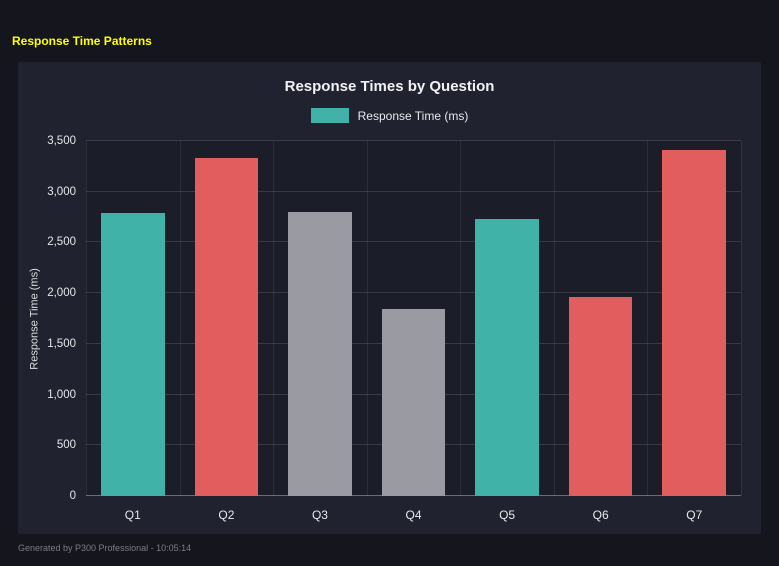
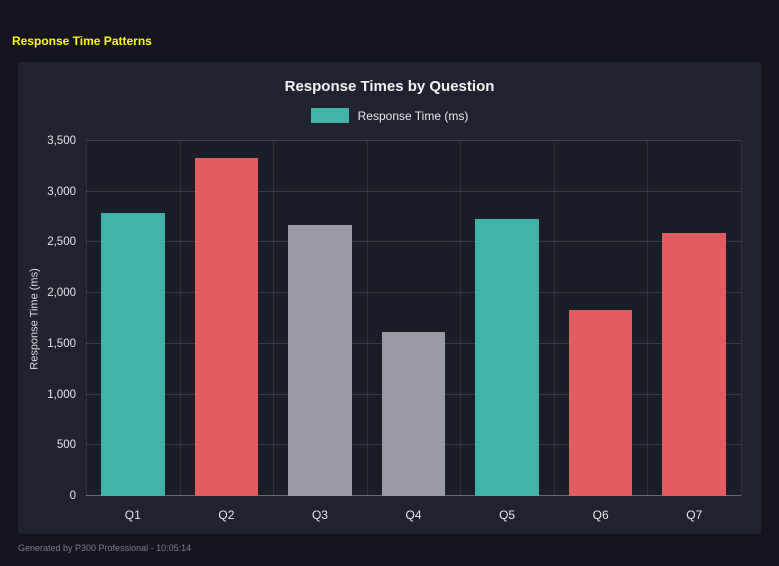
Q3: 2800 -> 2670
Q4: 1840 -> 1620
Q6: 1960 -> 1830
Q7: 3410 -> 2590
